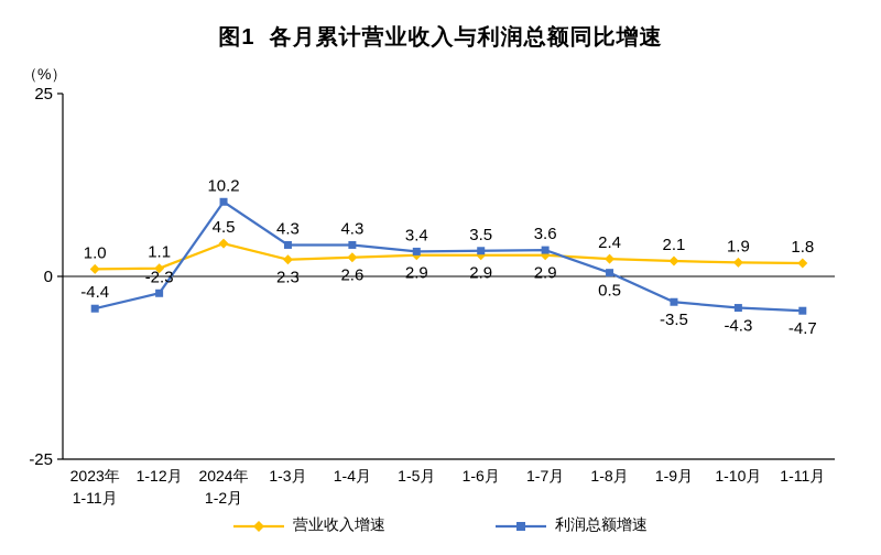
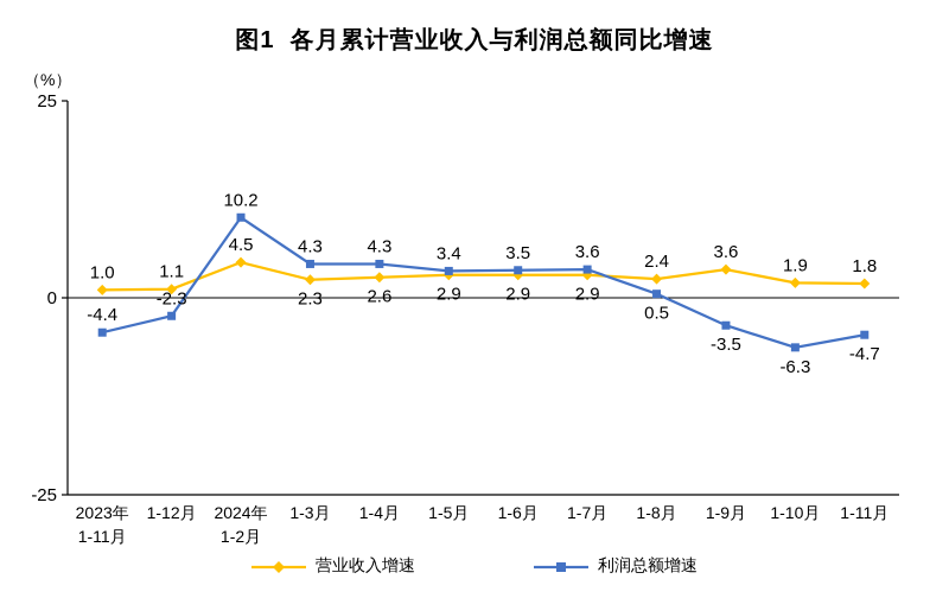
营业收入增速/1-9月: 2.1 -> 3.6
利润总额增速/1-10月: -4.3 -> -6.3
